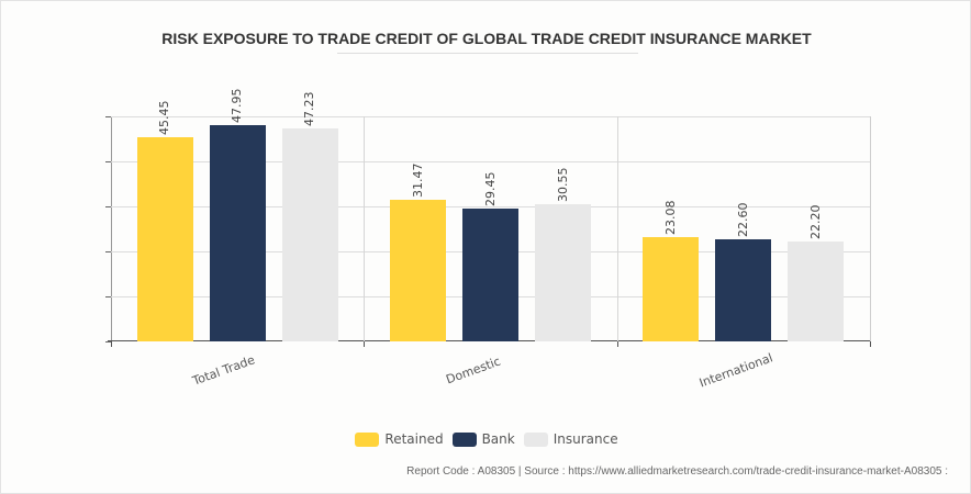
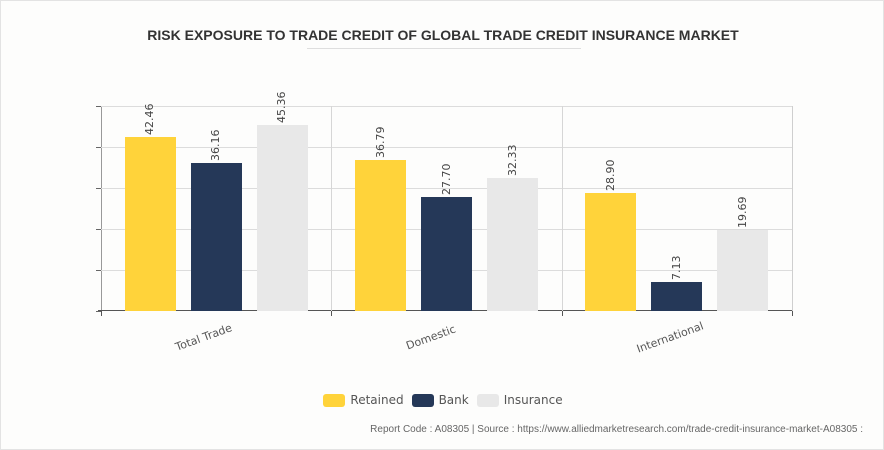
Retained/Total Trade: 45.45 -> 42.46
Bank/Total Trade: 47.95 -> 36.16
Insurance/Total Trade: 47.23 -> 45.36
Retained/Domestic: 31.47 -> 36.79
Bank/Domestic: 29.45 -> 27.70
Insurance/Domestic: 30.55 -> 32.33
Retained/International: 23.08 -> 28.90
Bank/International: 22.60 -> 7.13
Insurance/International: 22.20 -> 19.69
